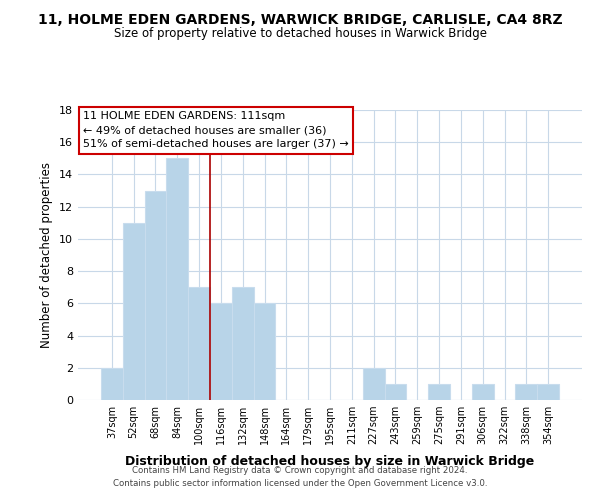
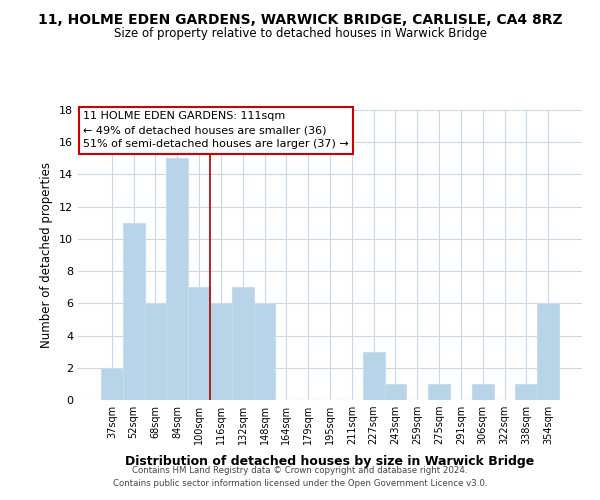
68sqm: 13 -> 6
227sqm: 2 -> 3
354sqm: 1 -> 6
